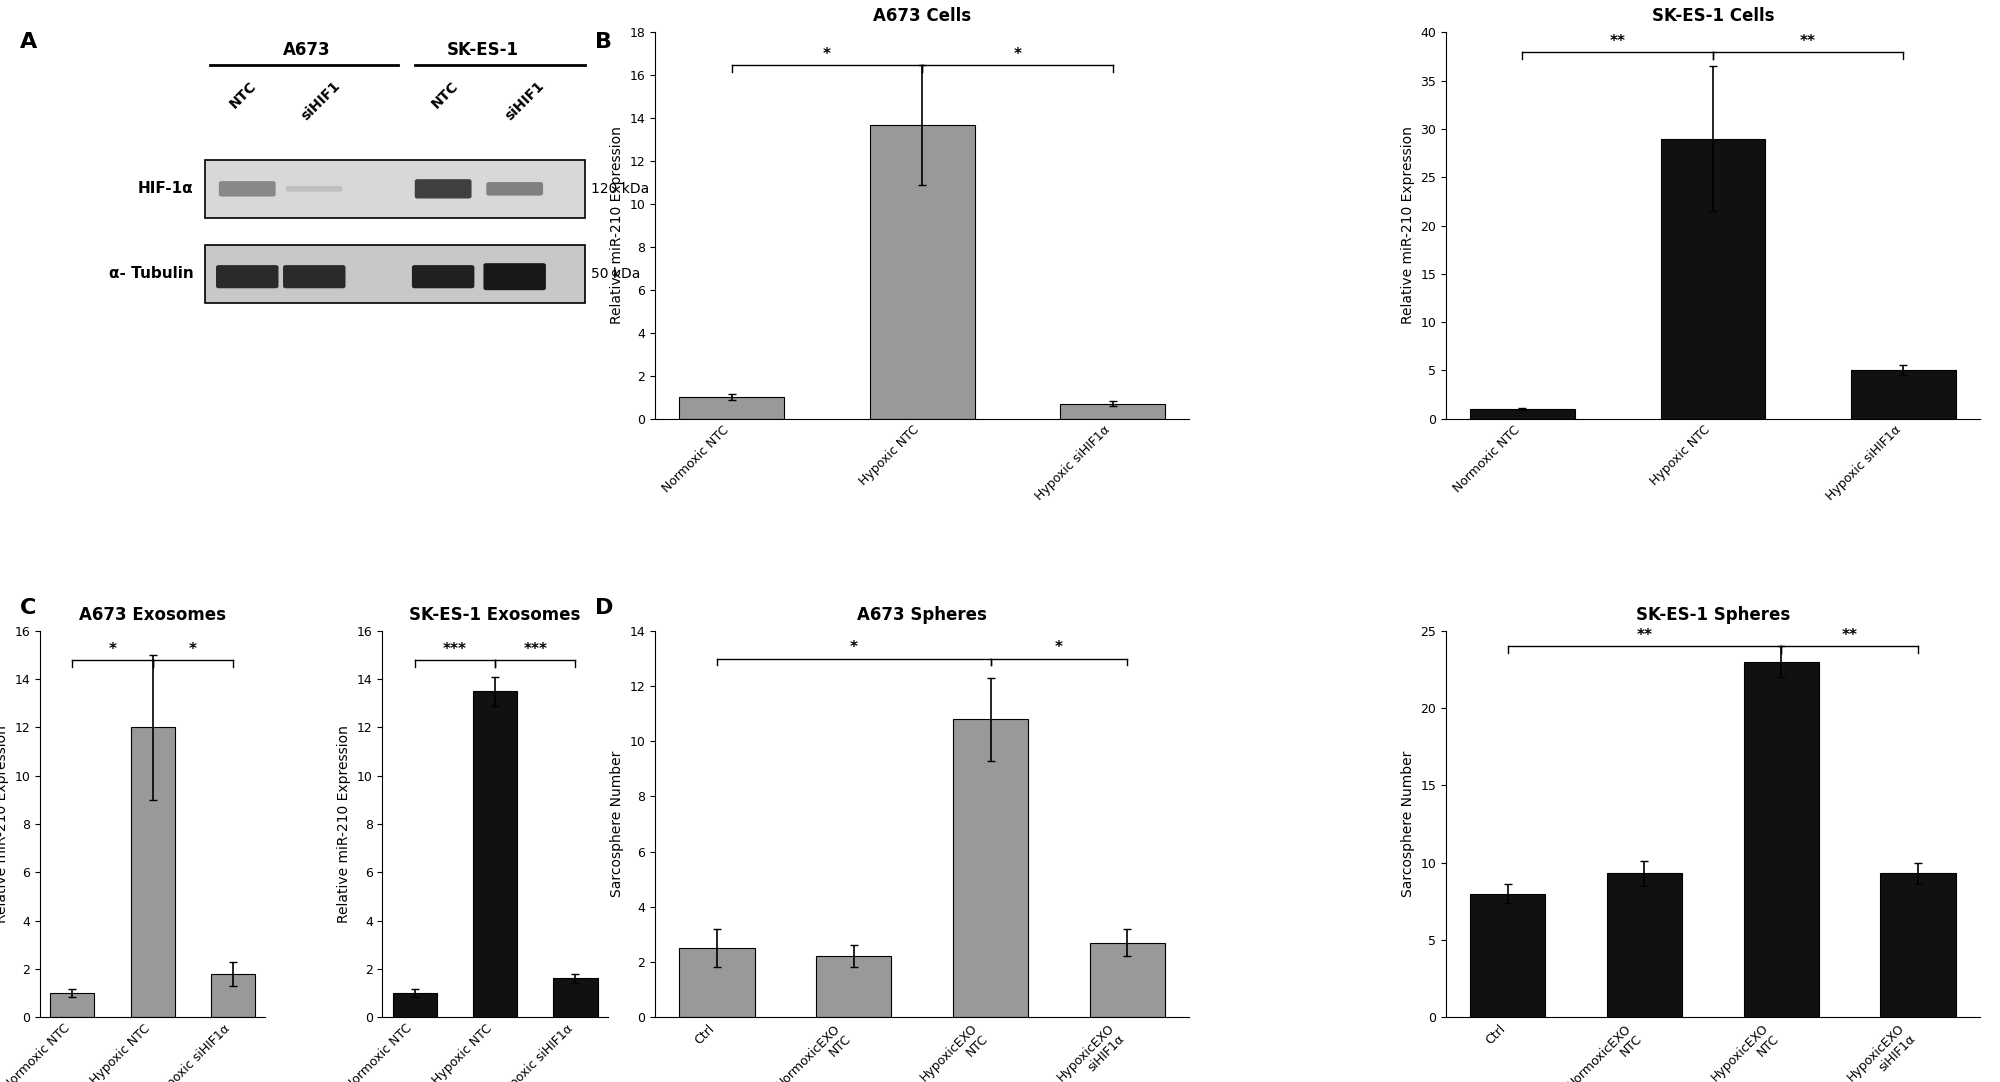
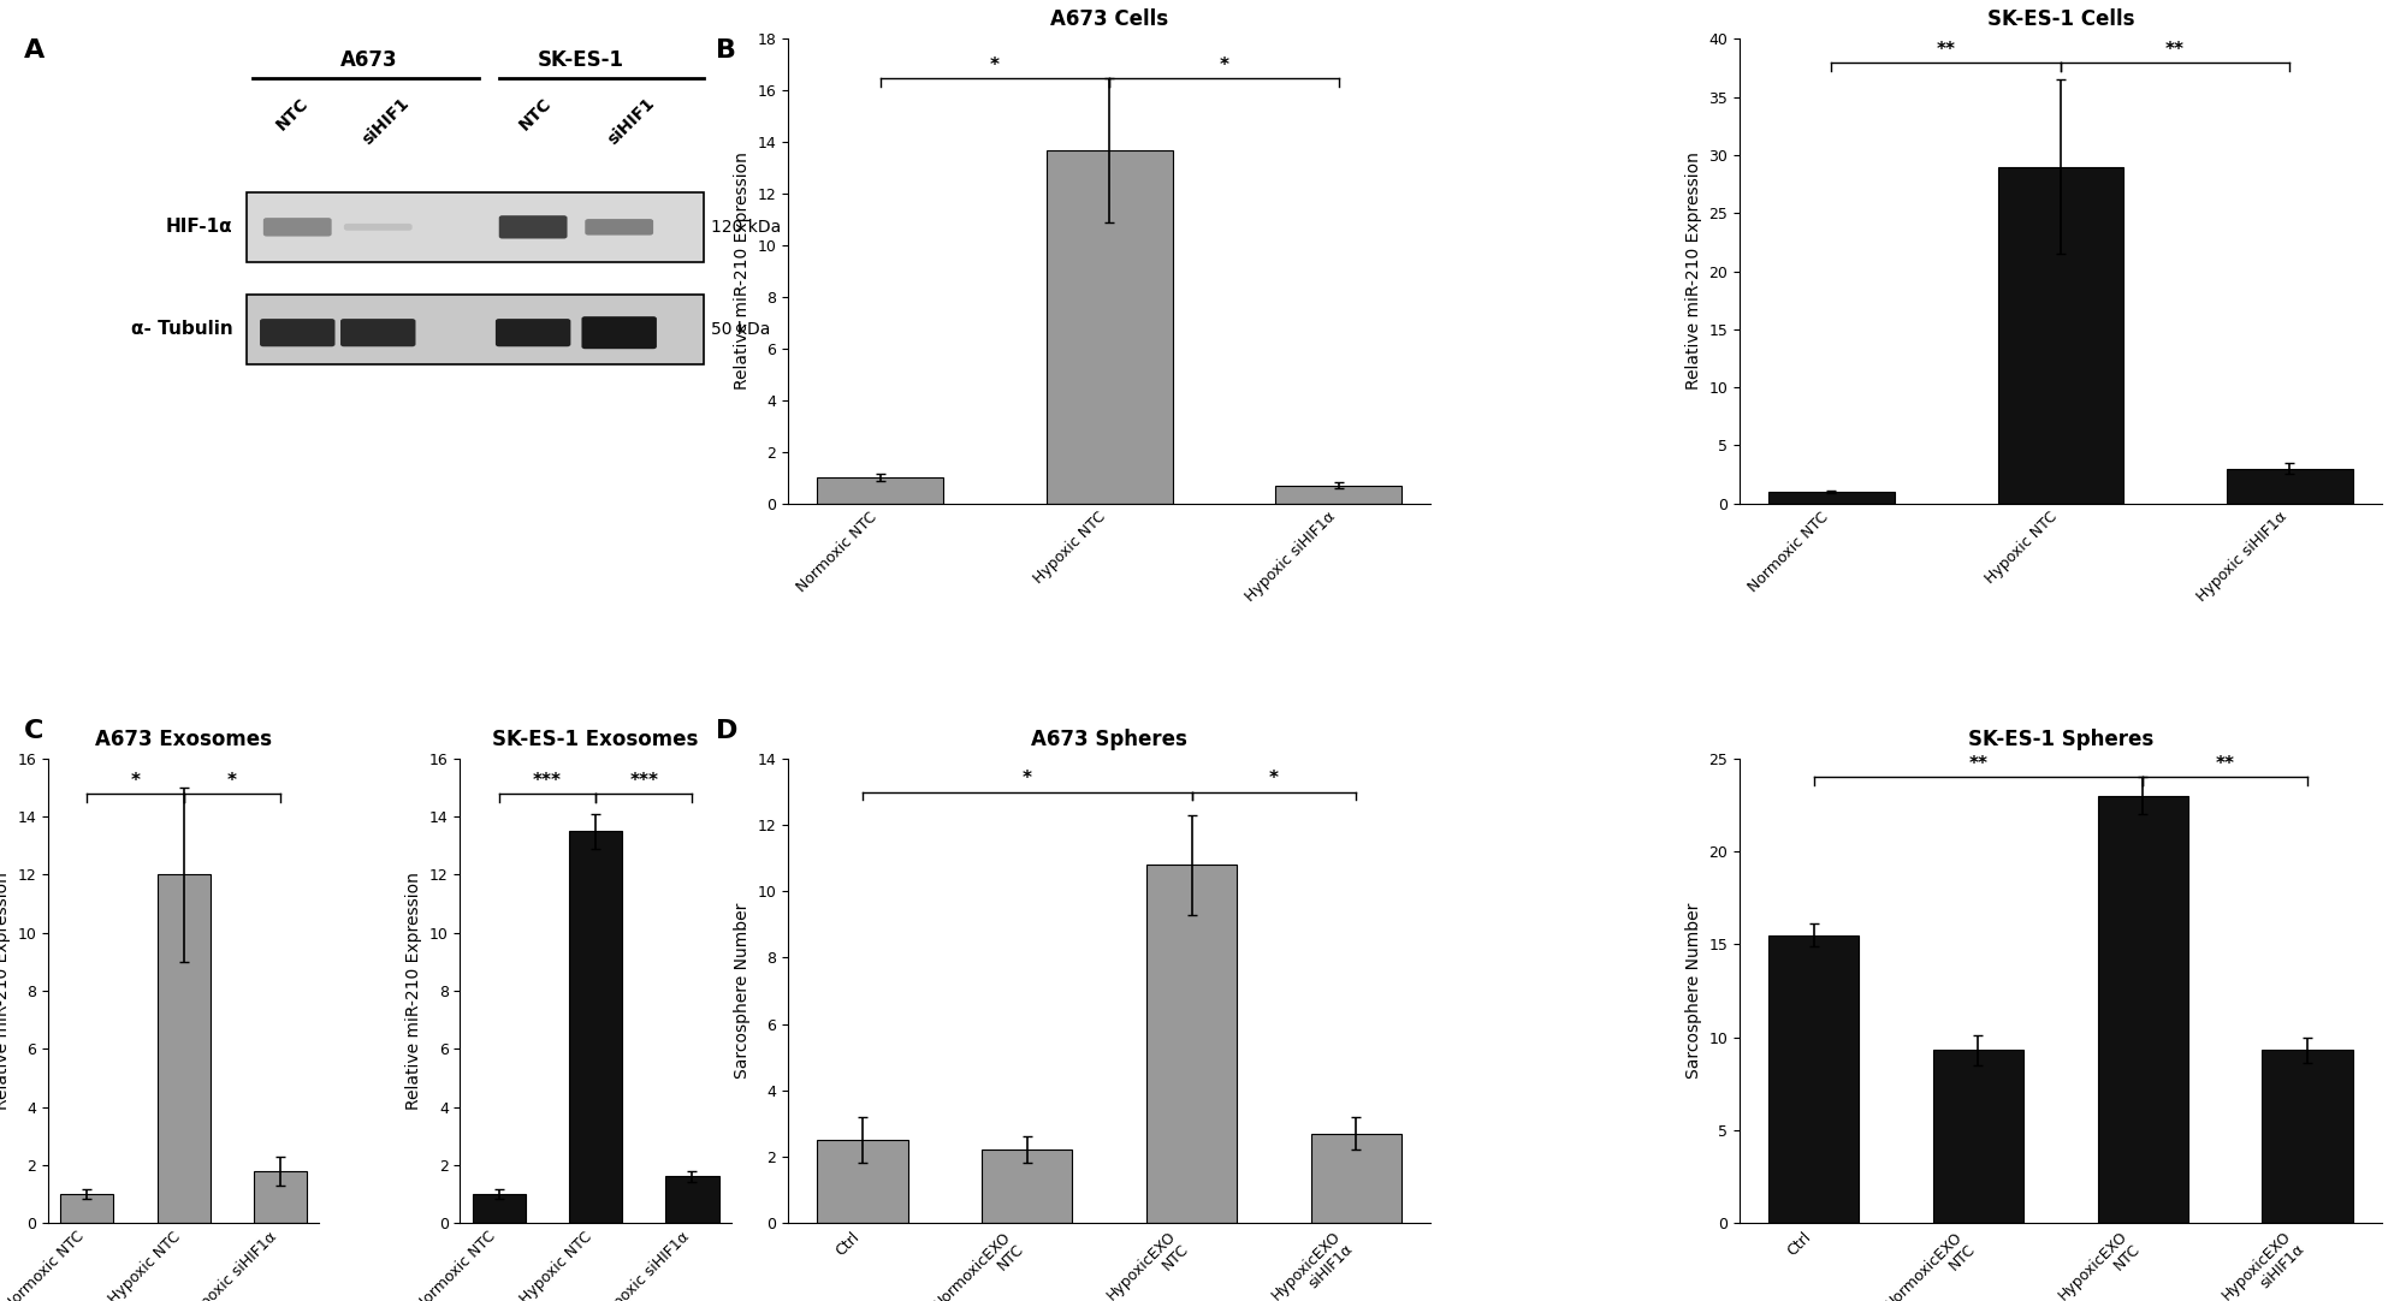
SK-ES-1 Cells/Hypoxic siHIF1α: 5 -> 3
SK-ES-1 Spheres/Ctrl: 8.0 -> 15.5
